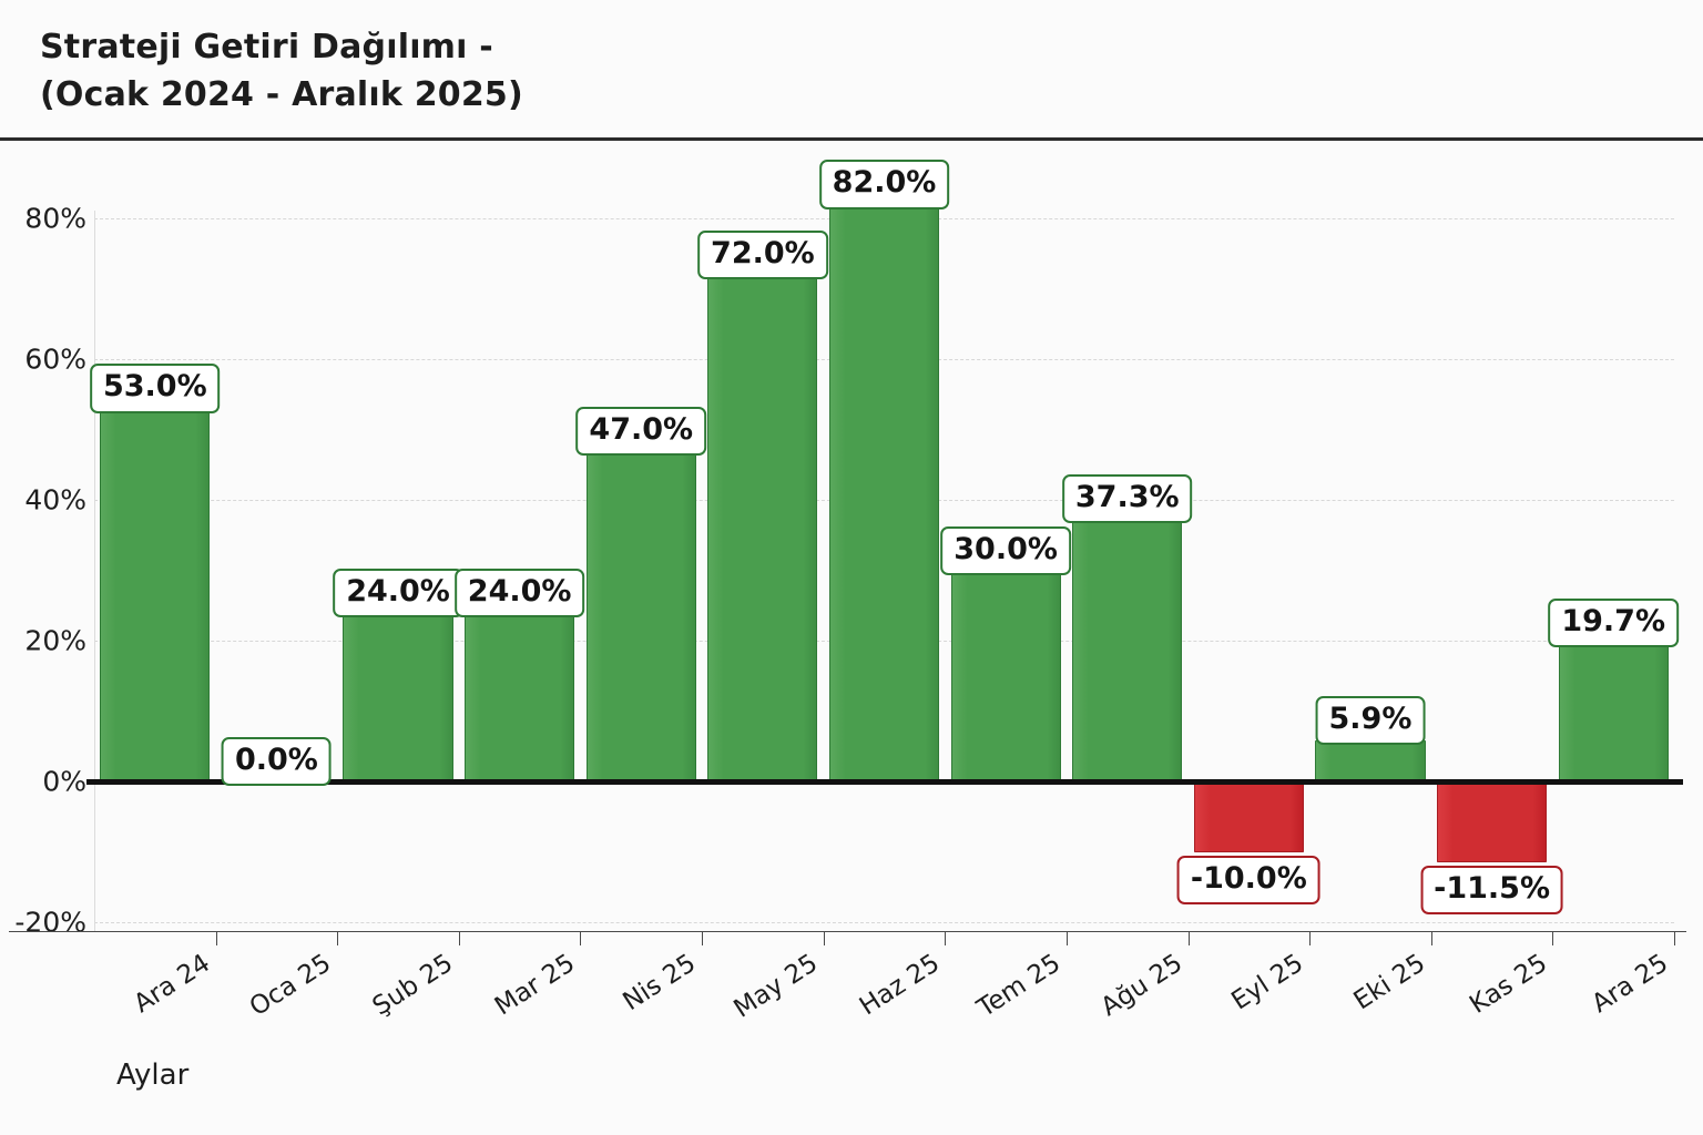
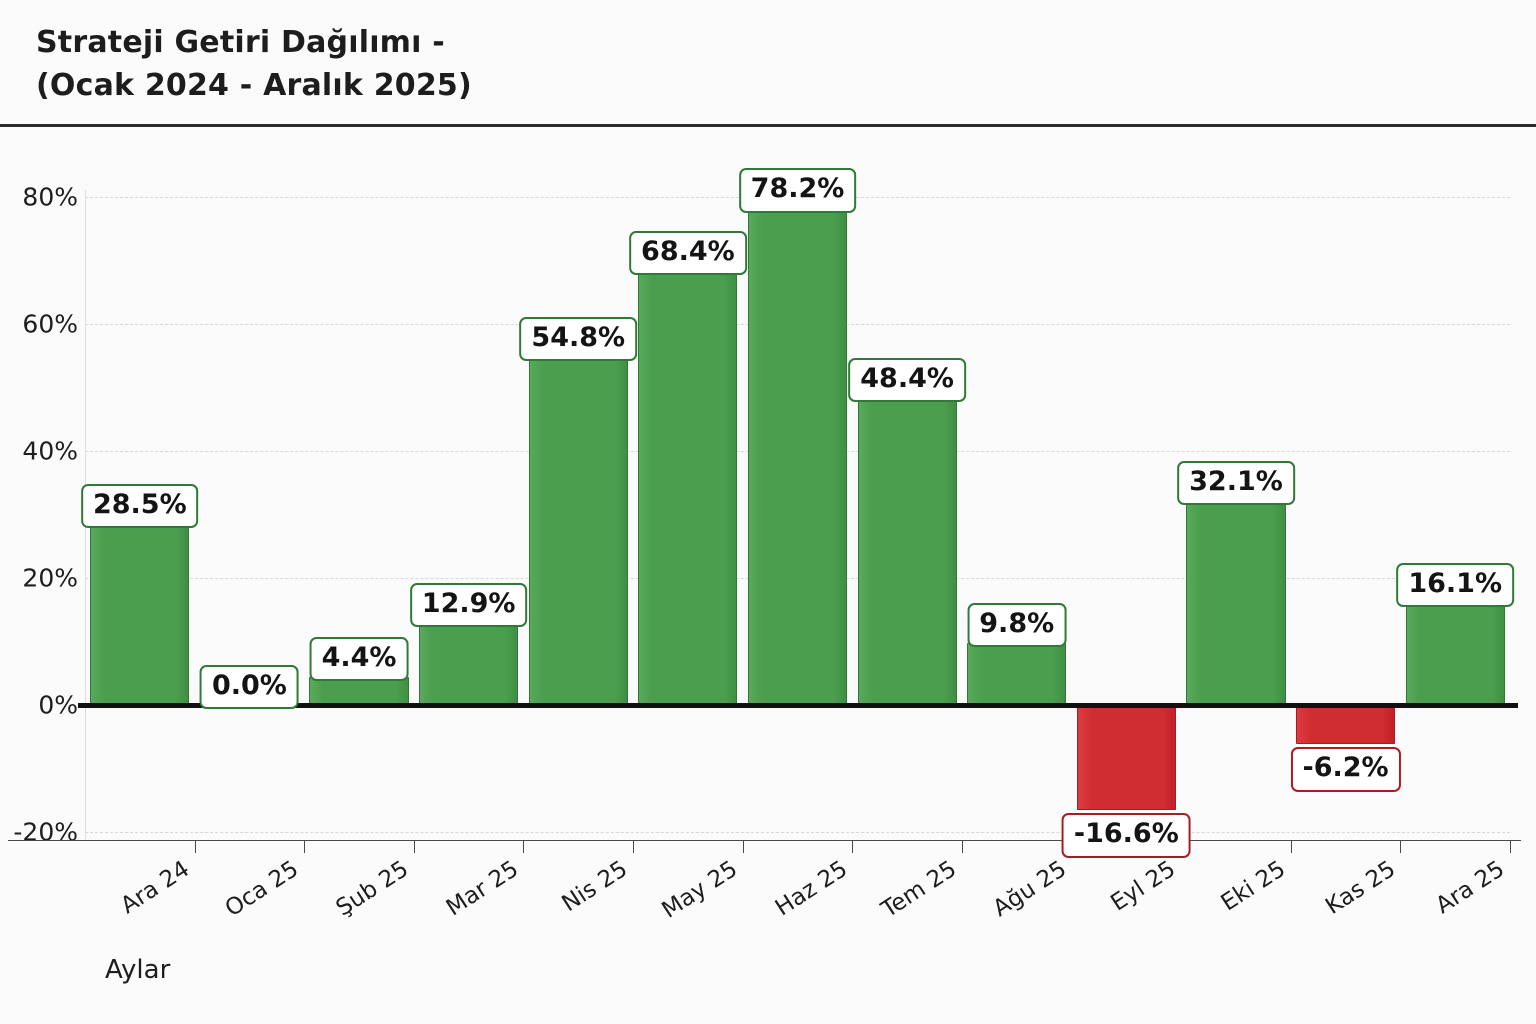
Ara 24: 53.0% -> 28.5%
Şub 25: 24.0% -> 4.4%
Mar 25: 24.0% -> 12.9%
Nis 25: 47.0% -> 54.8%
May 25: 72.0% -> 68.4%
Haz 25: 82.0% -> 78.2%
Tem 25: 30.0% -> 48.4%
Ağu 25: 37.3% -> 9.8%
Eyl 25: -10.0% -> -16.6%
Eki 25: 5.9% -> 32.1%
Kas 25: -11.5% -> -6.2%
Ara 25: 19.7% -> 16.1%
